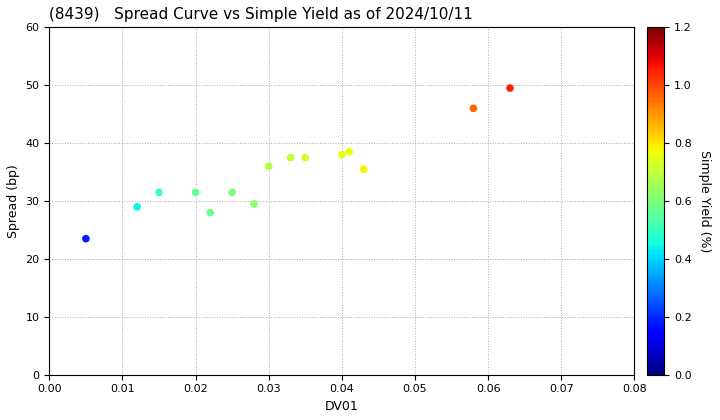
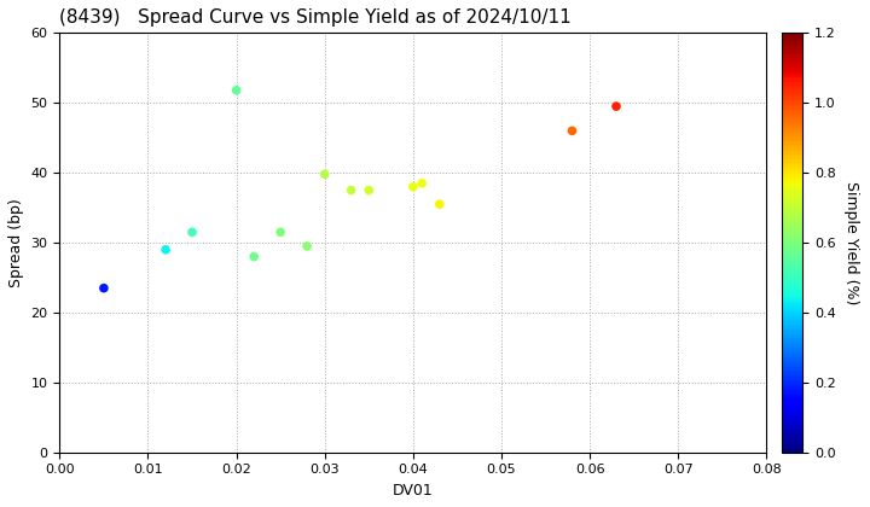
0.02: 31.5 -> 51.8
0.03: 36.0 -> 39.8
